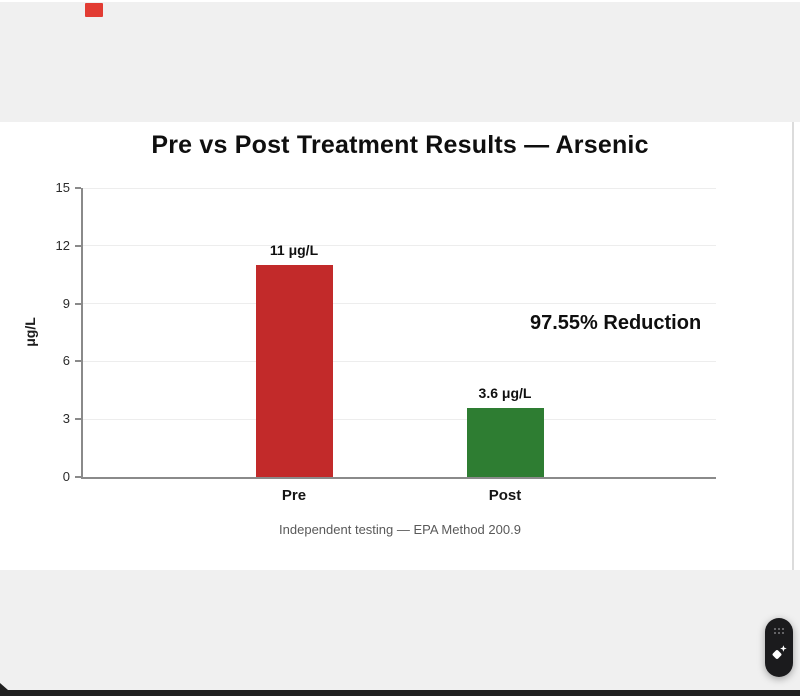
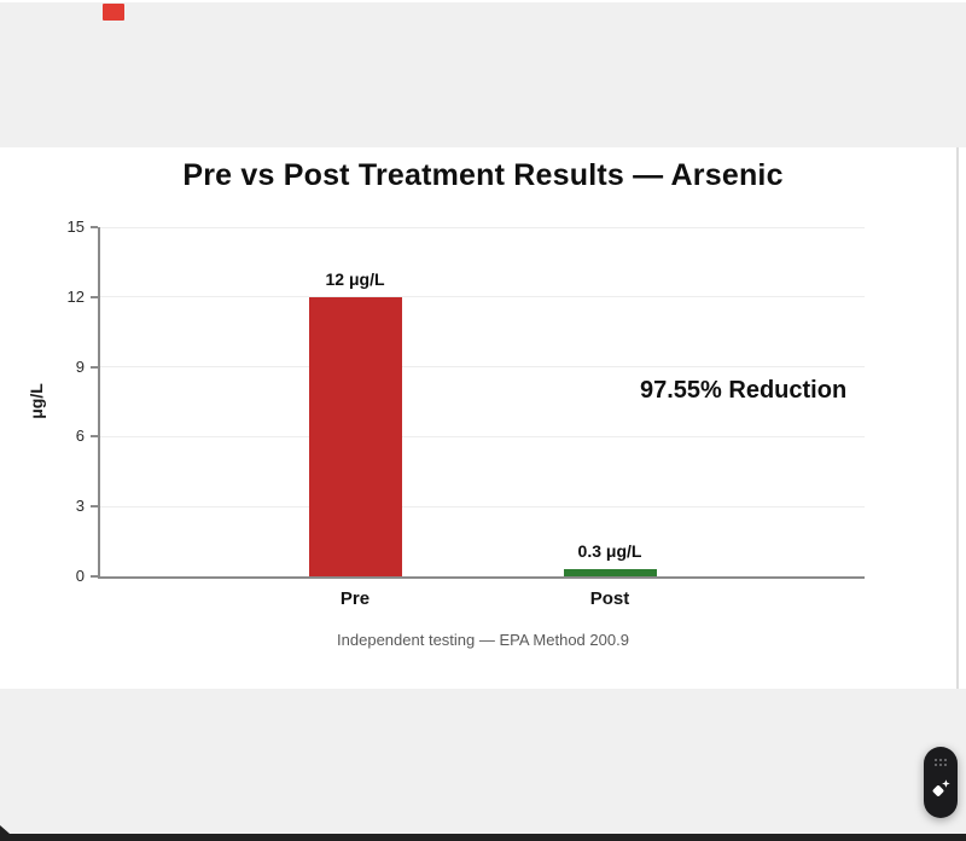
Pre: 11 -> 12
Post: 3.6 -> 0.3
